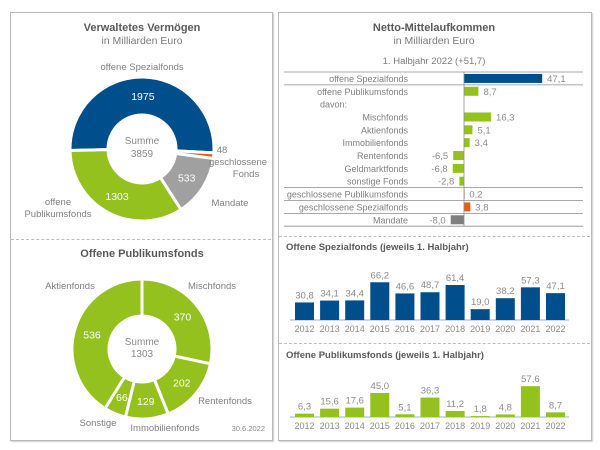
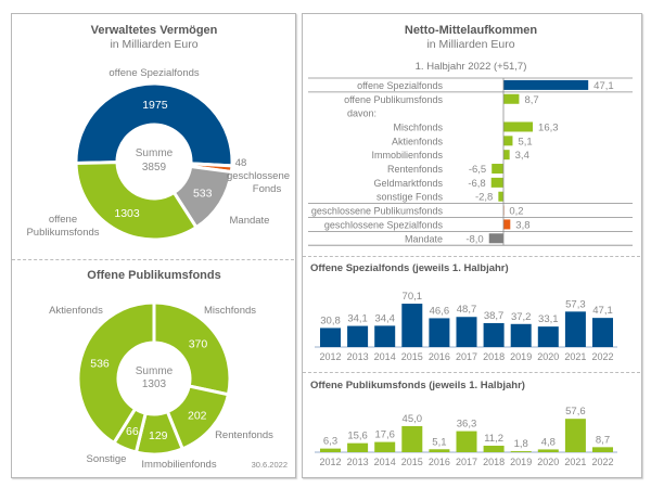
Offene Spezialfonds (jeweils 1. Halbjahr)/2015: 66,2 -> 70,1
Offene Spezialfonds (jeweils 1. Halbjahr)/2018: 61,4 -> 38,7
Offene Spezialfonds (jeweils 1. Halbjahr)/2019: 19,0 -> 37,2
Offene Spezialfonds (jeweils 1. Halbjahr)/2020: 38,2 -> 33,1
